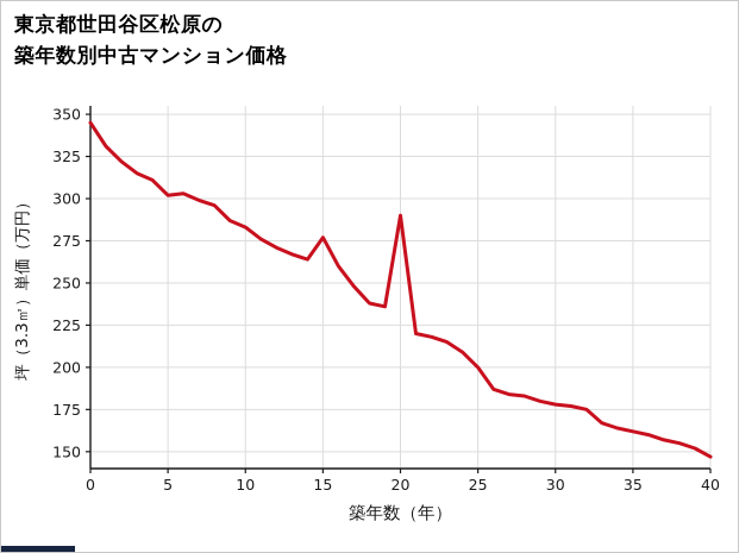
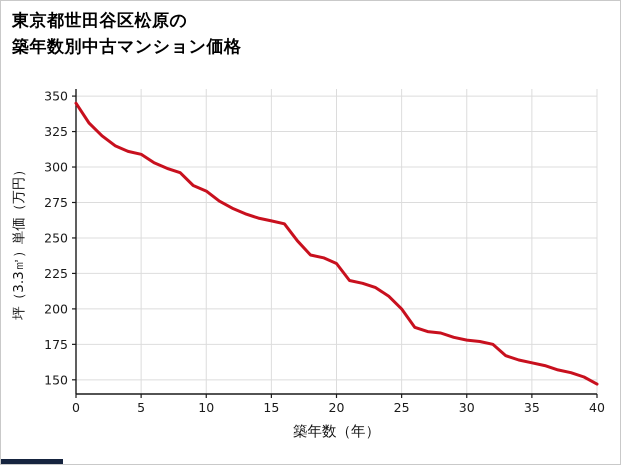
5: 302 -> 309
15: 277 -> 262
20: 290 -> 232
